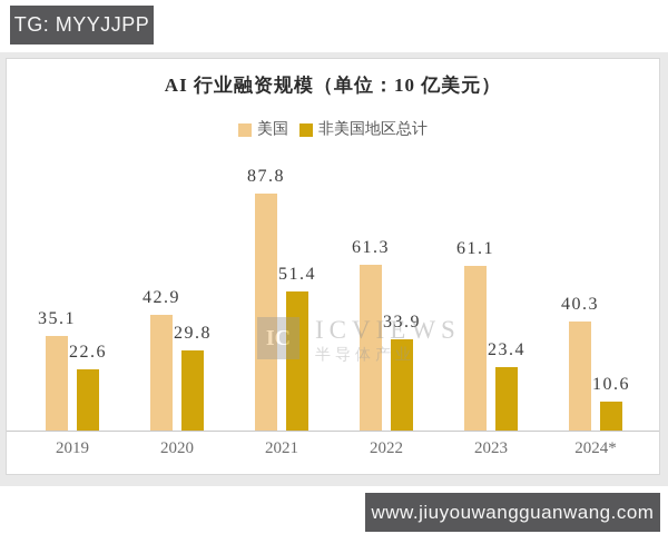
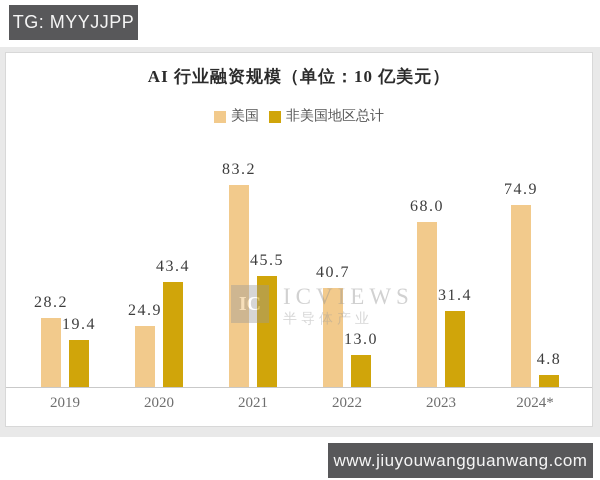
美国/2019: 35.1 -> 28.2
非美国地区总计/2019: 22.6 -> 19.4
美国/2020: 42.9 -> 24.9
非美国地区总计/2020: 29.8 -> 43.4
美国/2021: 87.8 -> 83.2
非美国地区总计/2021: 51.4 -> 45.5
美国/2022: 61.3 -> 40.7
非美国地区总计/2022: 33.9 -> 13.0
美国/2023: 61.1 -> 68.0
非美国地区总计/2023: 23.4 -> 31.4
美国/2024*: 40.3 -> 74.9
非美国地区总计/2024*: 10.6 -> 4.8
